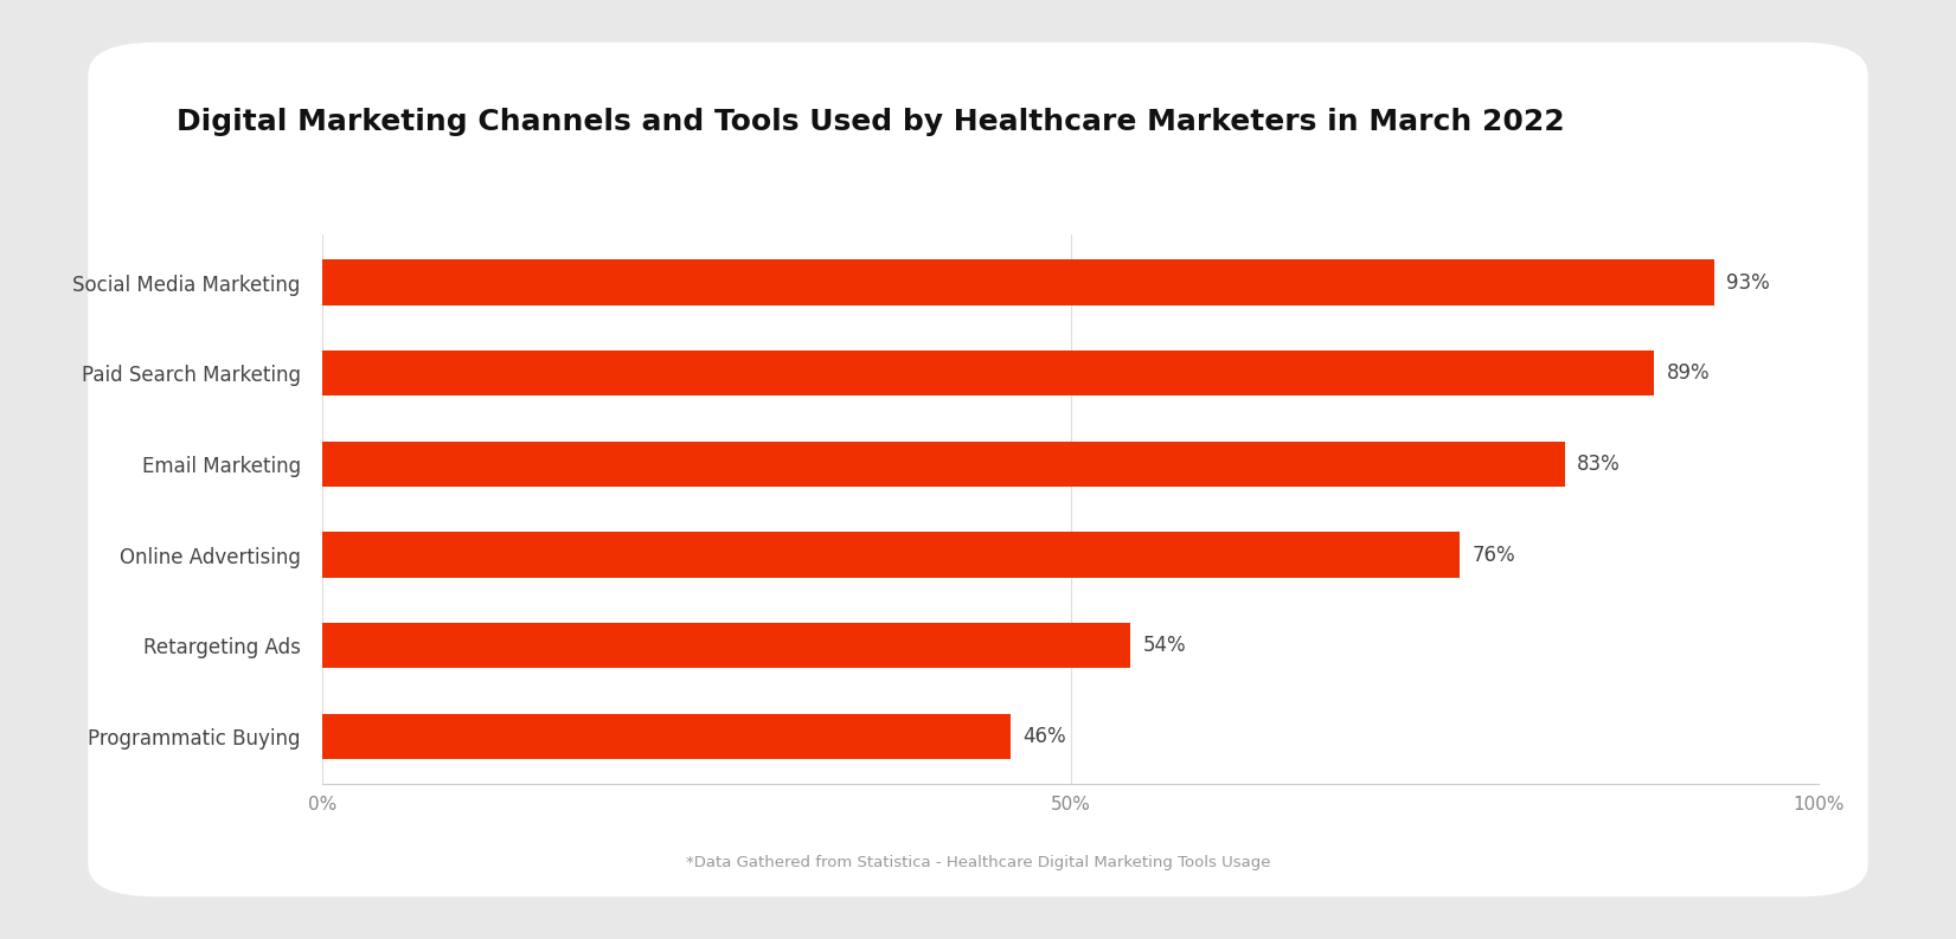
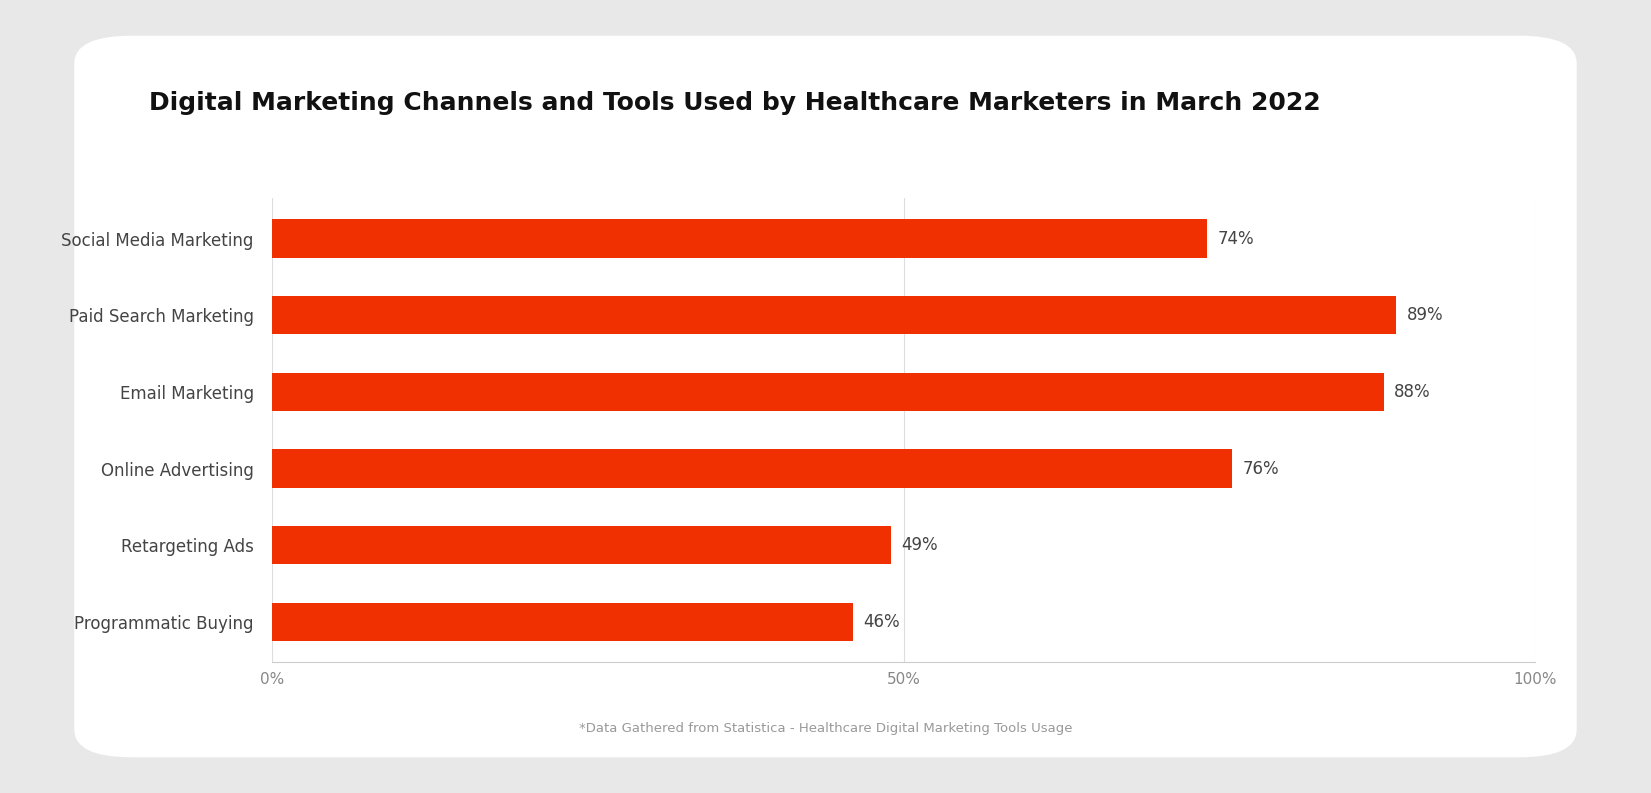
Social Media Marketing: 93% -> 74%
Email Marketing: 83% -> 88%
Retargeting Ads: 54% -> 49%
